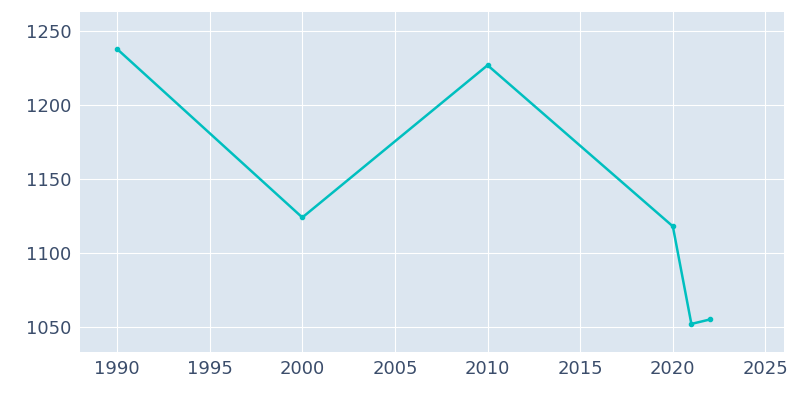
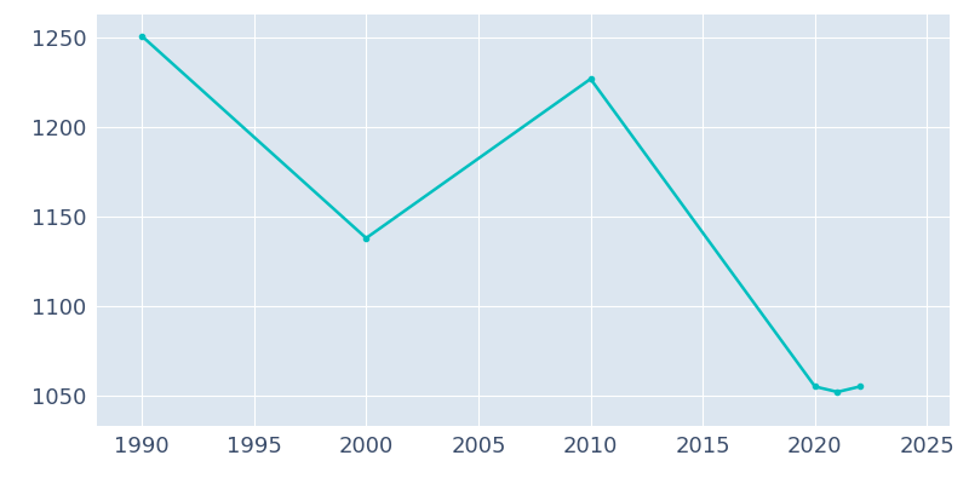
1990: 1238 -> 1251
2000: 1124 -> 1138
2020: 1118 -> 1055
